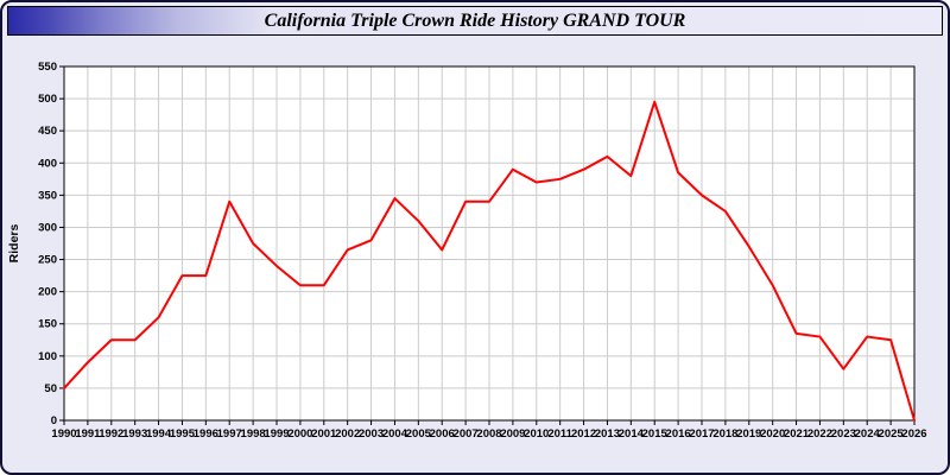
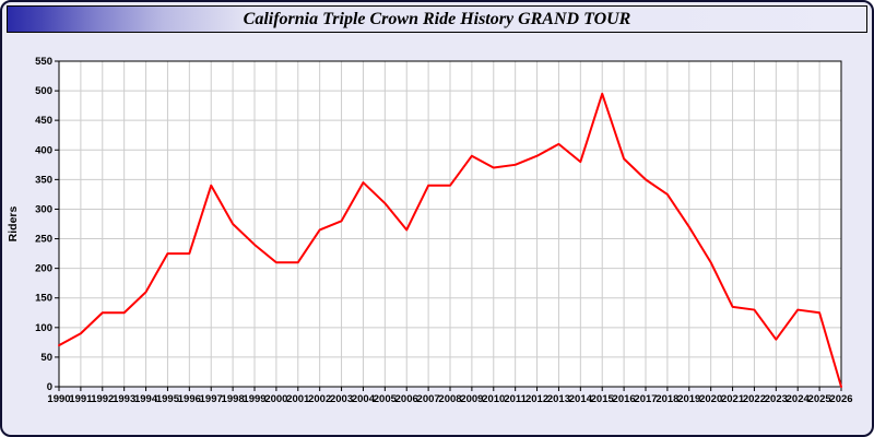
1990: 50 -> 70
